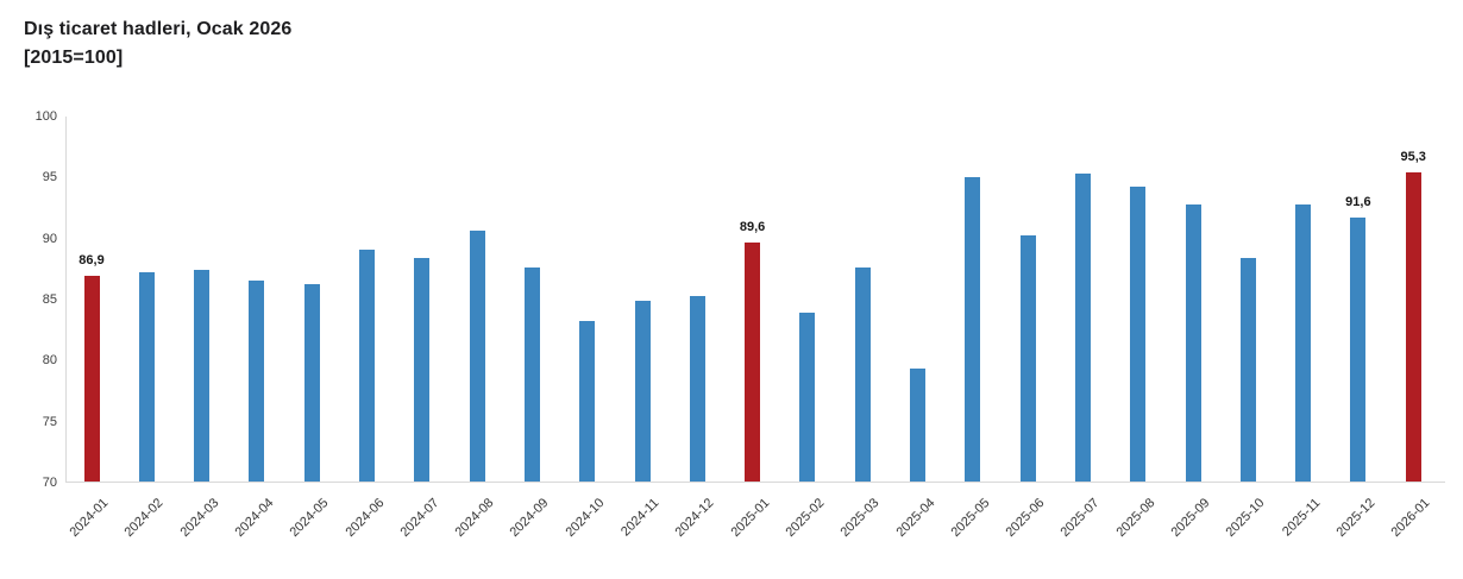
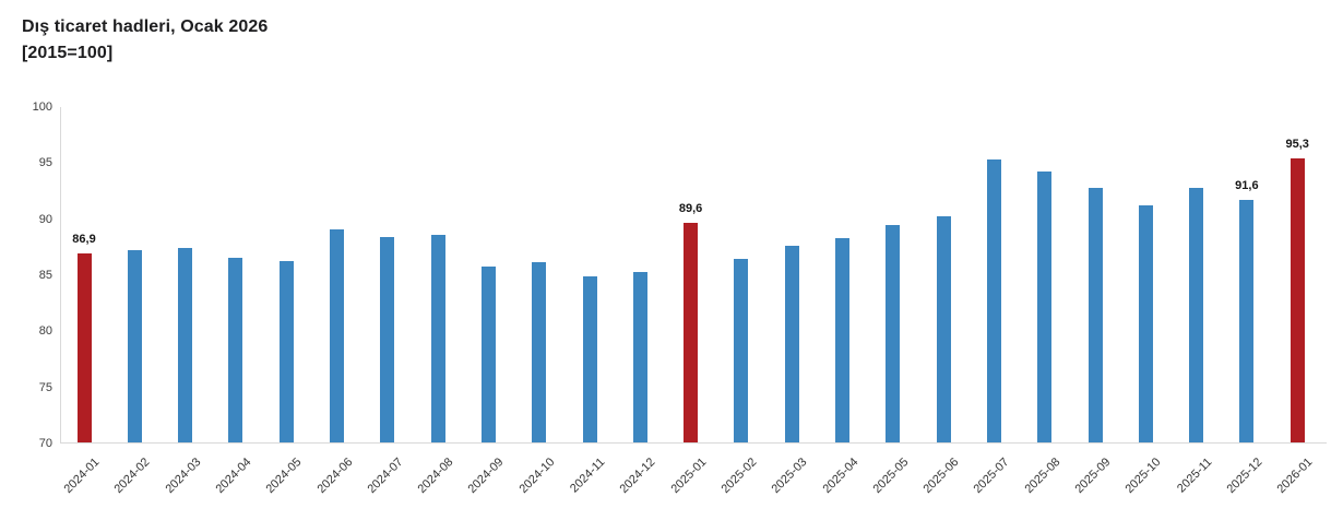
2024-08: 90.6 -> 88.5
2024-09: 87.5 -> 85.7
2024-10: 83.2 -> 86.1
2025-02: 83.8 -> 86.4
2025-04: 79.3 -> 88.2
2025-05: 94.9 -> 89.4
2025-10: 88.3 -> 91.1
